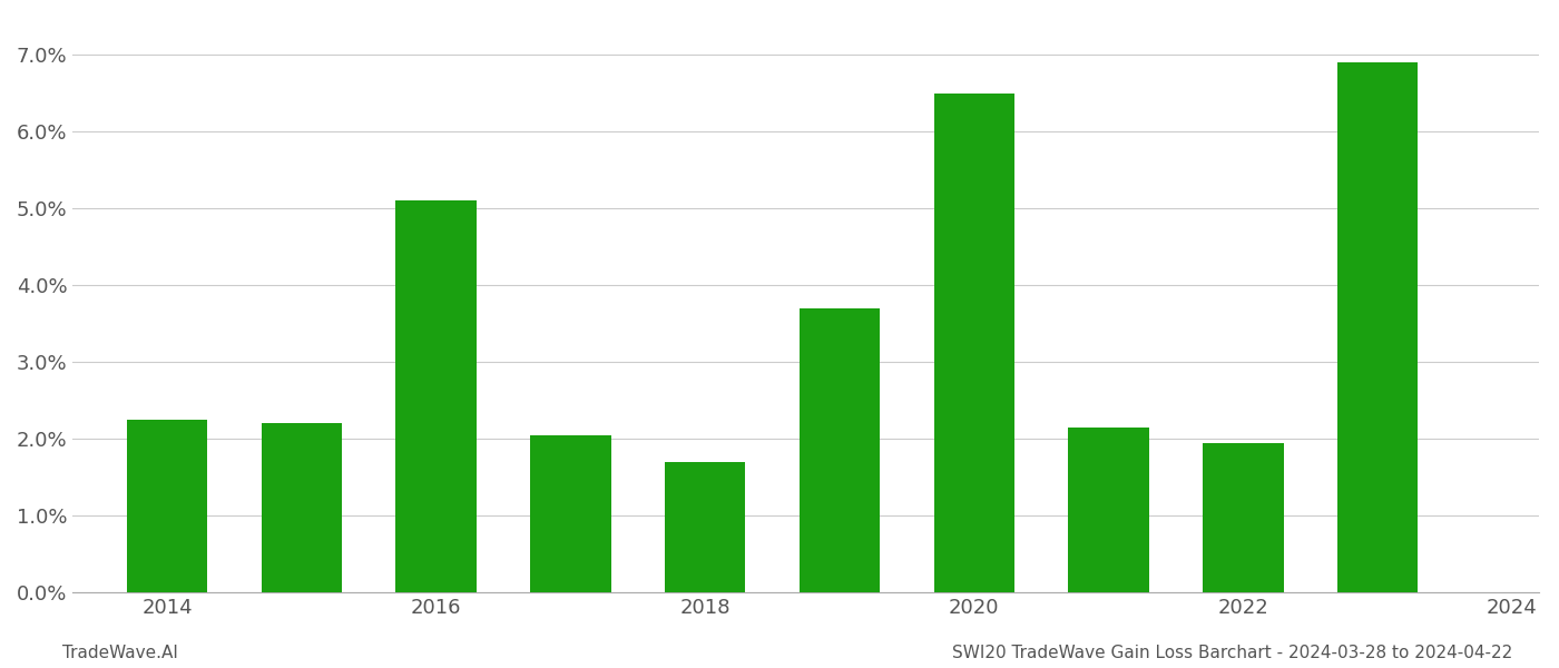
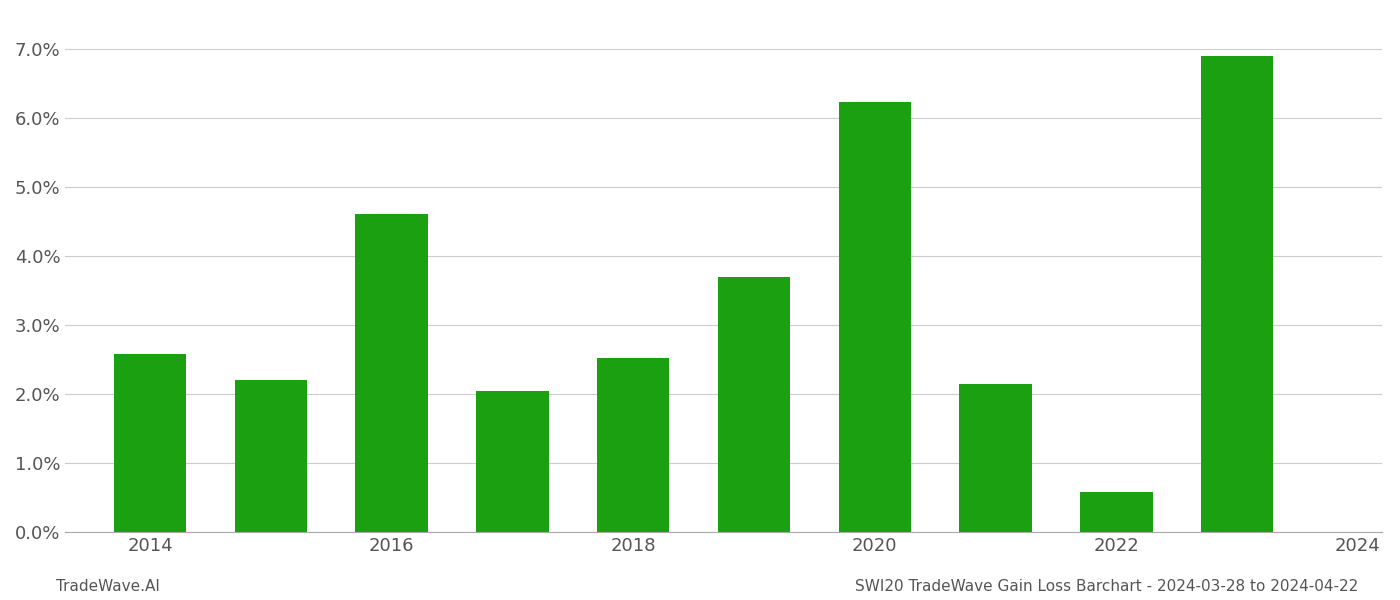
2014: 2.25% -> 2.58%
2016: 5.10% -> 4.62%
2018: 1.70% -> 2.52%
2020: 6.50% -> 6.24%
2022: 1.95% -> 0.58%
